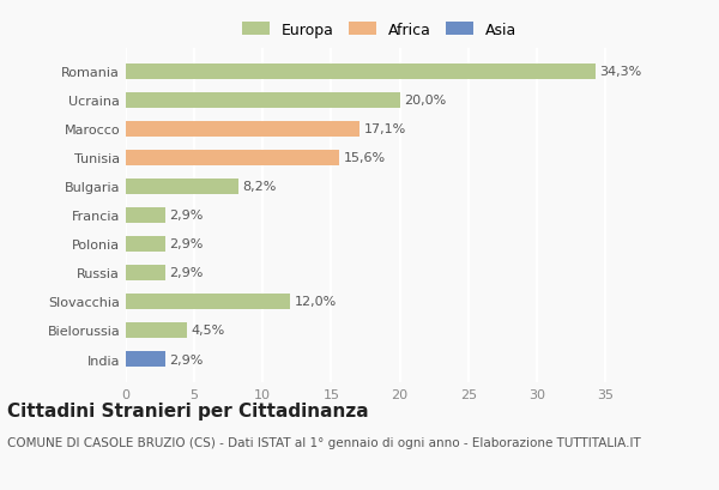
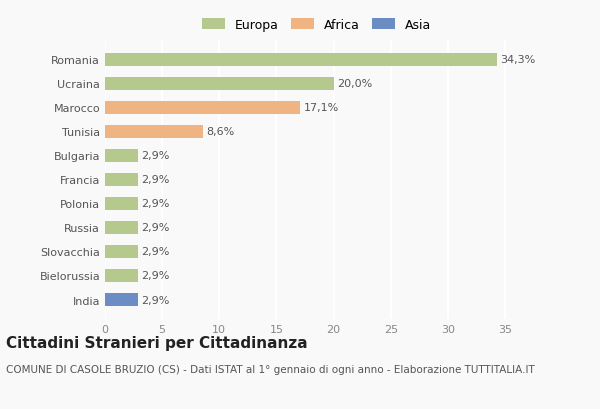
Tunisia: 15,6% -> 8,6%
Bulgaria: 8,2% -> 2,9%
Slovacchia: 12,0% -> 2,9%
Bielorussia: 4,5% -> 2,9%
